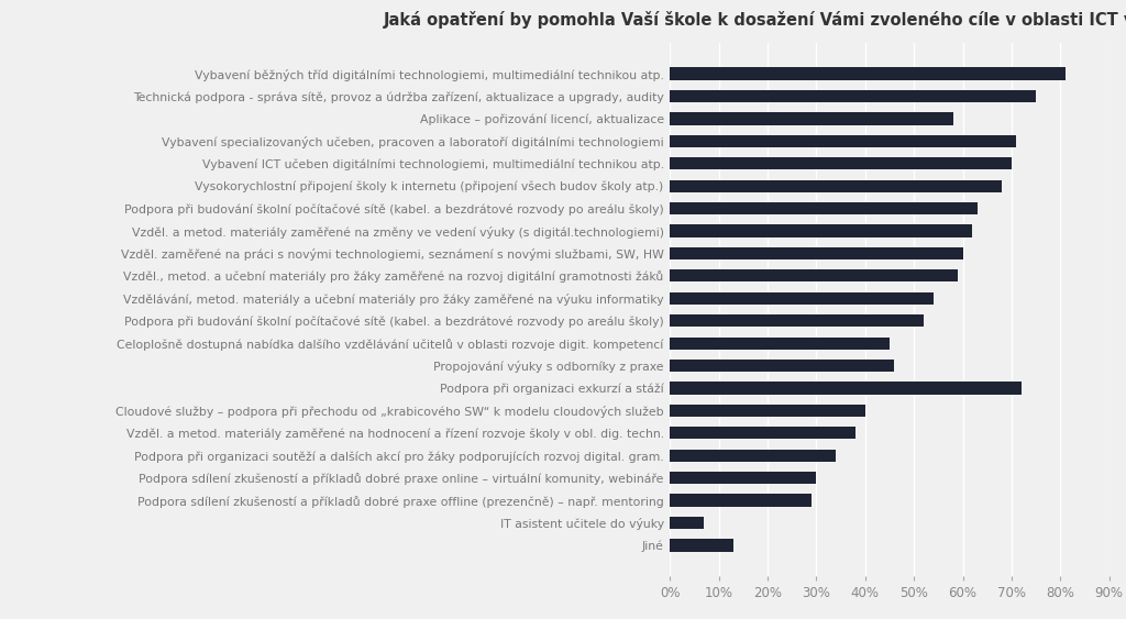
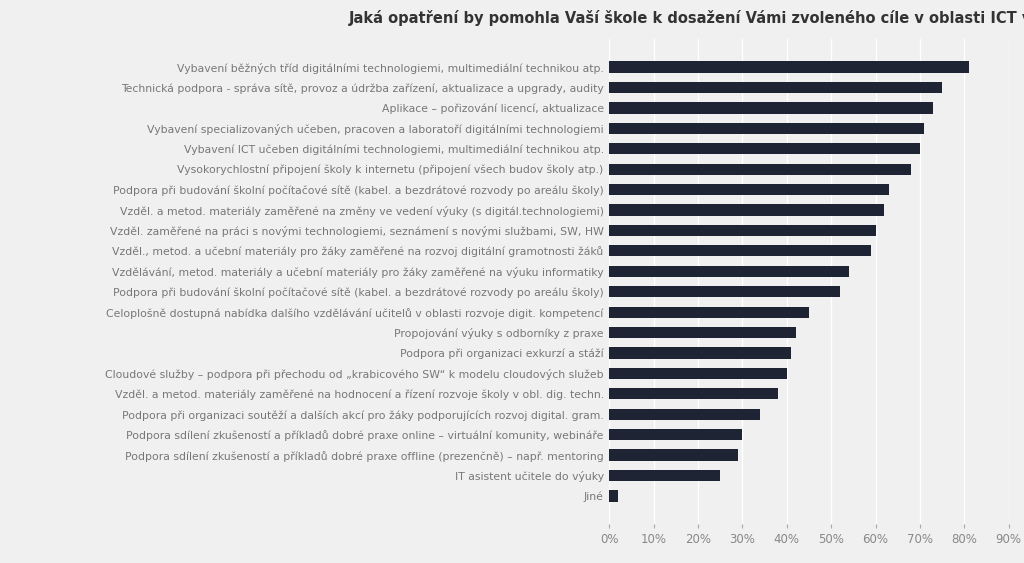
Aplikace – pořizování licencí, aktualizace: 58% -> 73%
Propojování výuky s odborníky z praxe: 46% -> 42%
Podpora při organizaci exkurzí a stáží: 72% -> 41%
IT asistent učitele do výuky: 7% -> 25%
Jiné: 13% -> 2%
